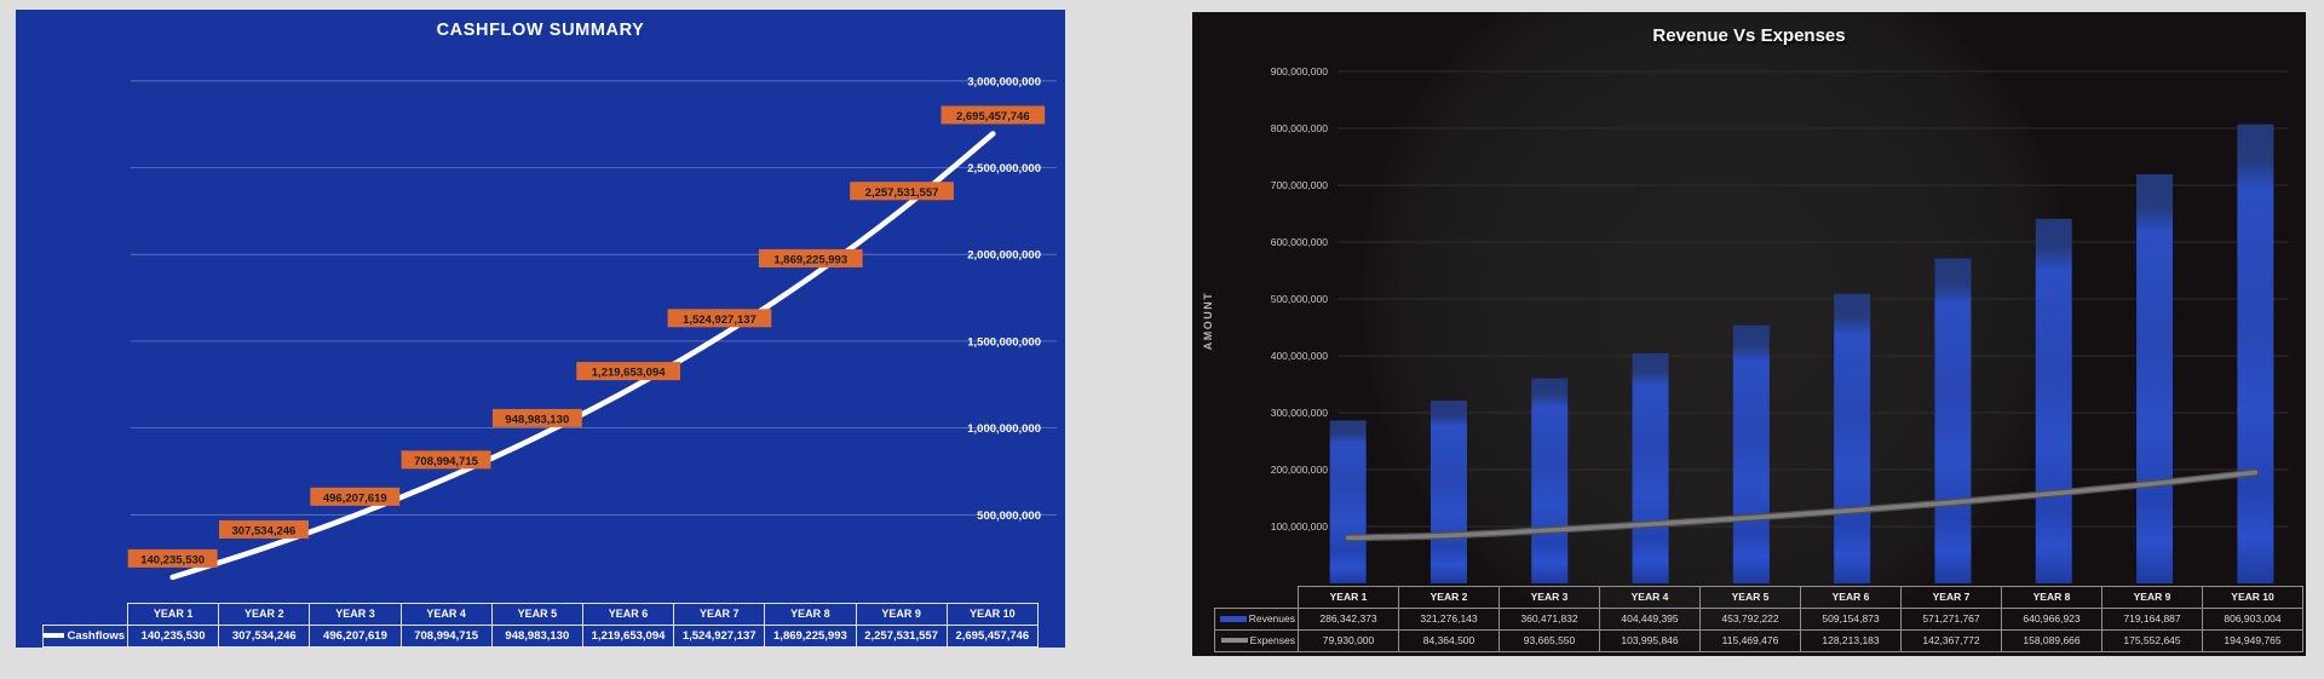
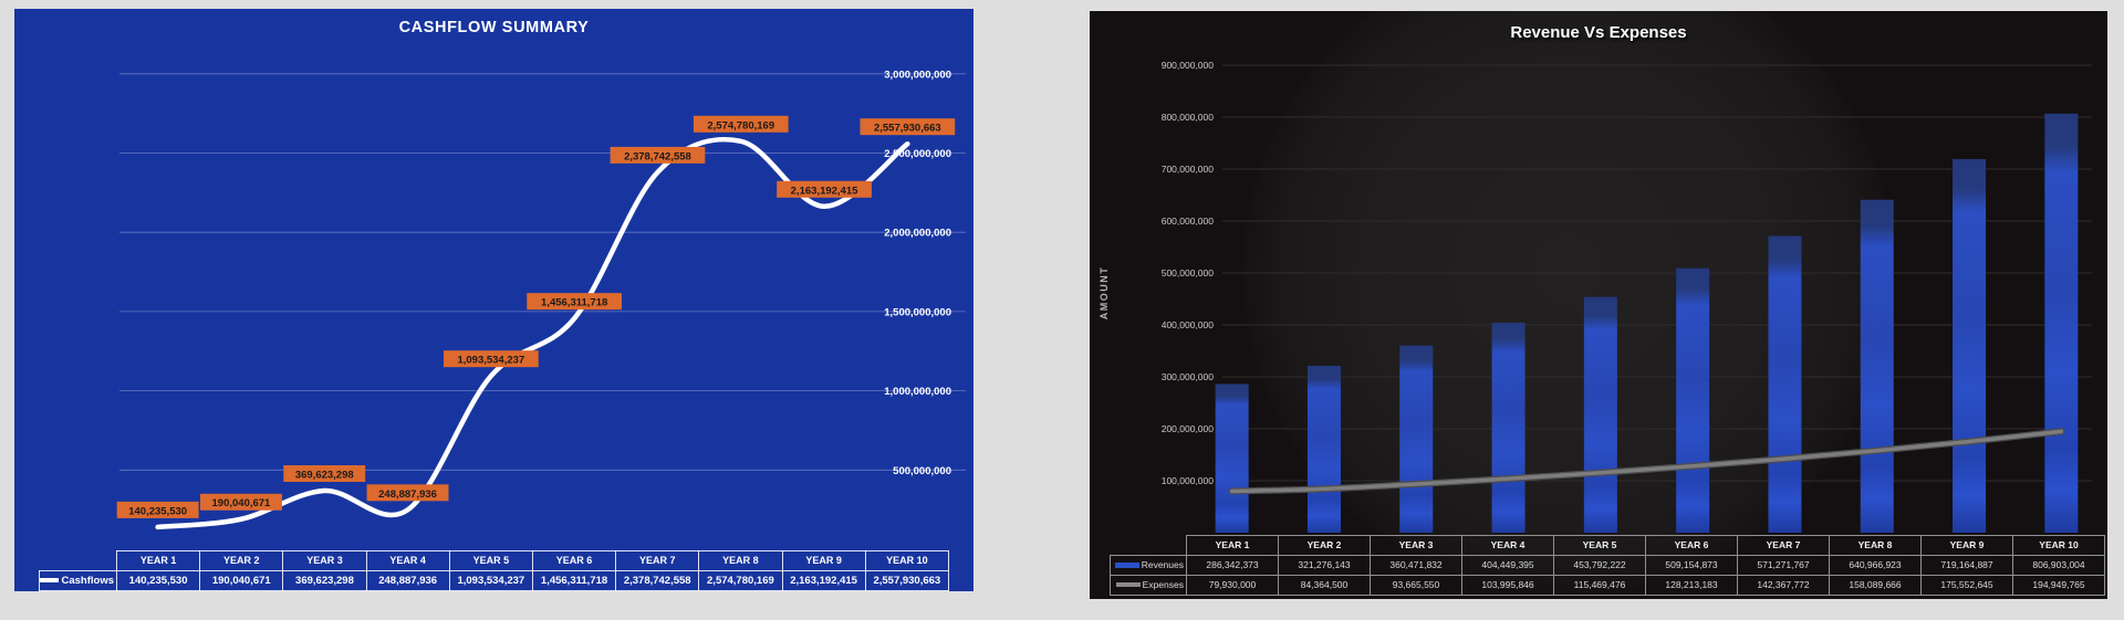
CASHFLOW SUMMARY/YEAR 2: 307,534,246 -> 190,040,671
CASHFLOW SUMMARY/YEAR 3: 496,207,619 -> 369,623,298
CASHFLOW SUMMARY/YEAR 4: 708,994,715 -> 248,887,936
CASHFLOW SUMMARY/YEAR 5: 948,983,130 -> 1,093,534,237
CASHFLOW SUMMARY/YEAR 6: 1,219,653,094 -> 1,456,311,718
CASHFLOW SUMMARY/YEAR 7: 1,524,927,137 -> 2,378,742,558
CASHFLOW SUMMARY/YEAR 8: 1,869,225,993 -> 2,574,780,169
CASHFLOW SUMMARY/YEAR 9: 2,257,531,557 -> 2,163,192,415
CASHFLOW SUMMARY/YEAR 10: 2,695,457,746 -> 2,557,930,663
